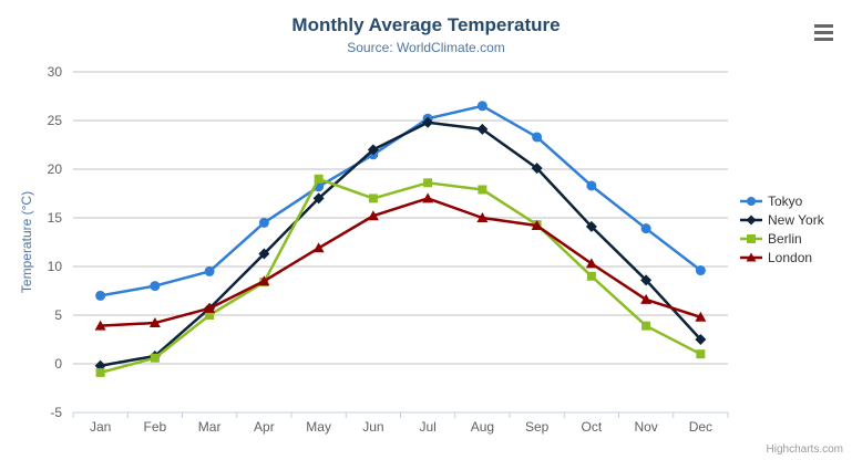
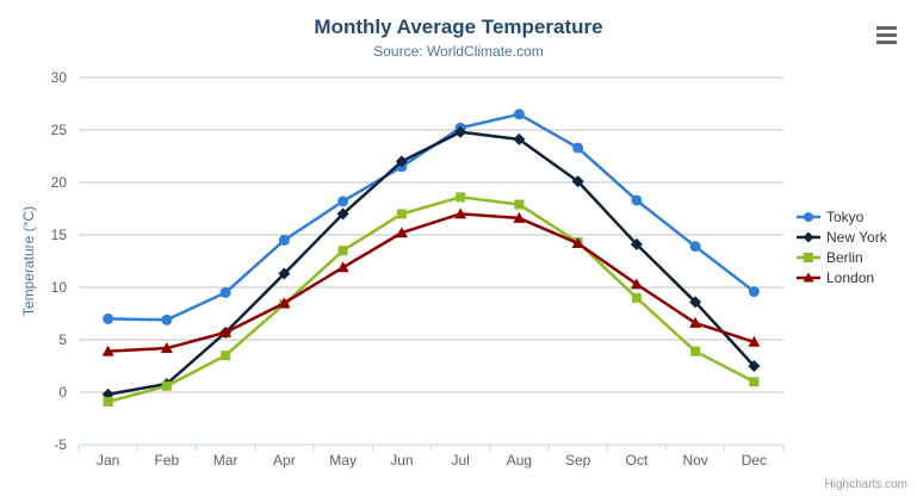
Tokyo/Feb: 8 -> 7
Berlin/Mar: 5 -> 4
Berlin/May: 19 -> 14
London/Aug: 15 -> 17
